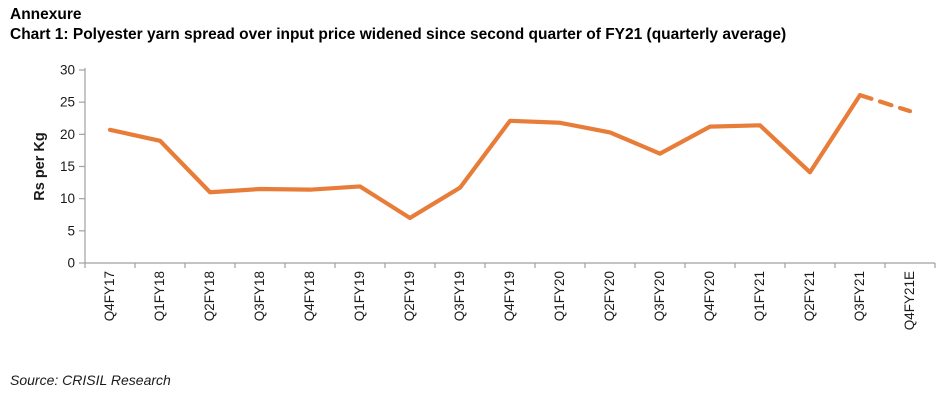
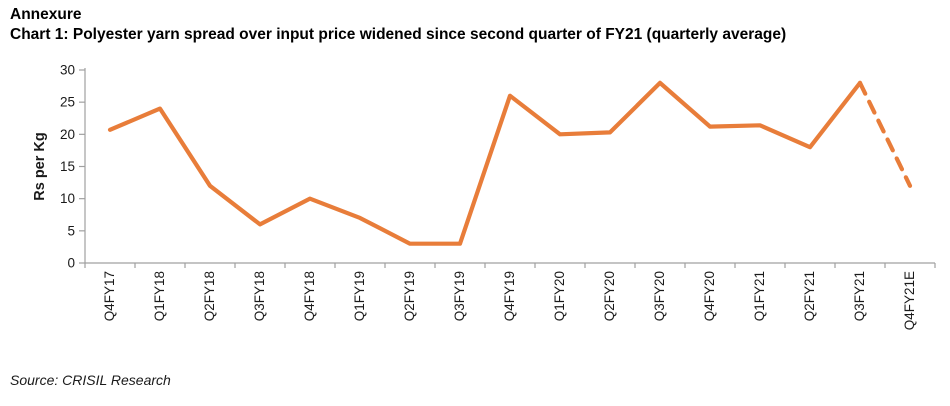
Q1FY18: 19 -> 24
Q2FY18: 11 -> 12
Q3FY18: 12 -> 6
Q4FY18: 11 -> 10
Q1FY19: 12 -> 7
Q2FY19: 7 -> 3
Q3FY19: 12 -> 3
Q4FY19: 22 -> 26
Q1FY20: 22 -> 20
Q3FY20: 17 -> 28
Q2FY21: 14 -> 18
Q3FY21: 26 -> 28
Q4FY21E: 24 -> 12
